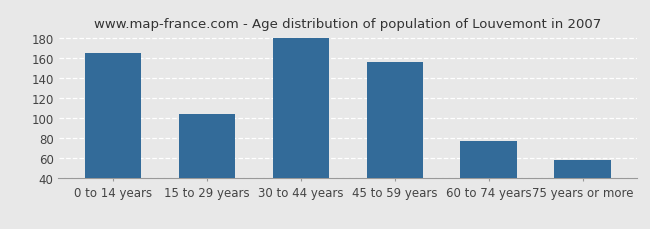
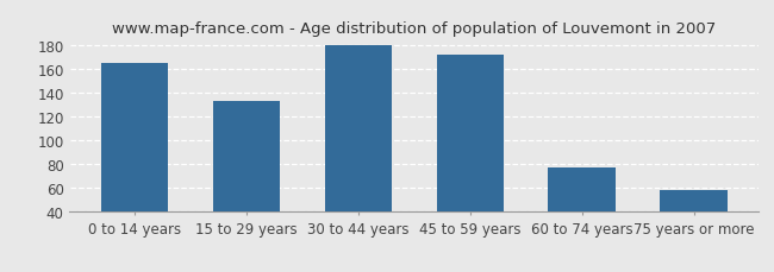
15 to 29 years: 104 -> 133
45 to 59 years: 156 -> 172
